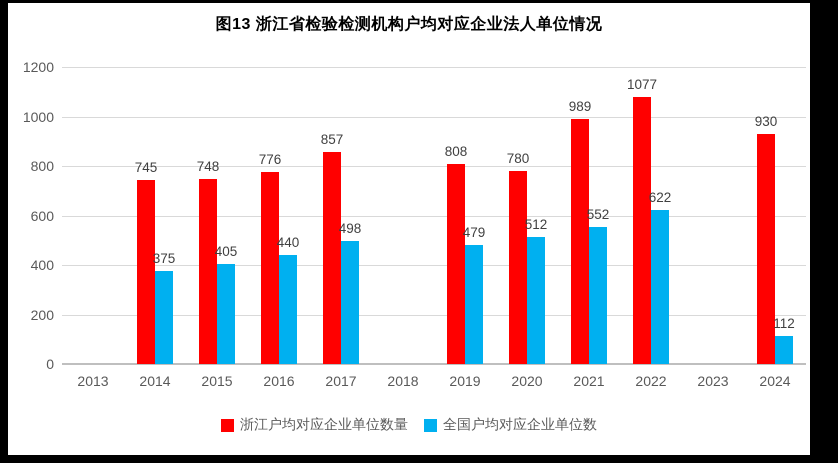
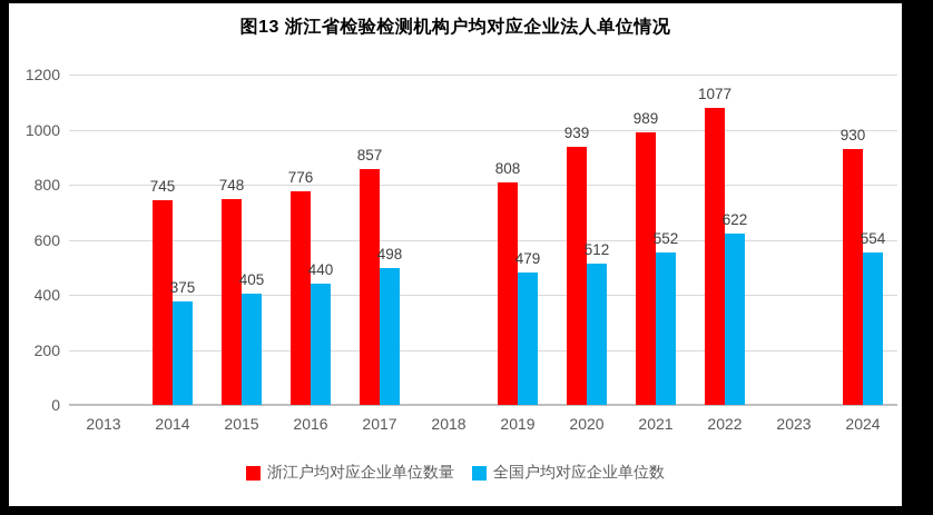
浙江户均对应企业单位数量/2020: 780 -> 939
全国户均对应企业单位数/2024: 112 -> 554
